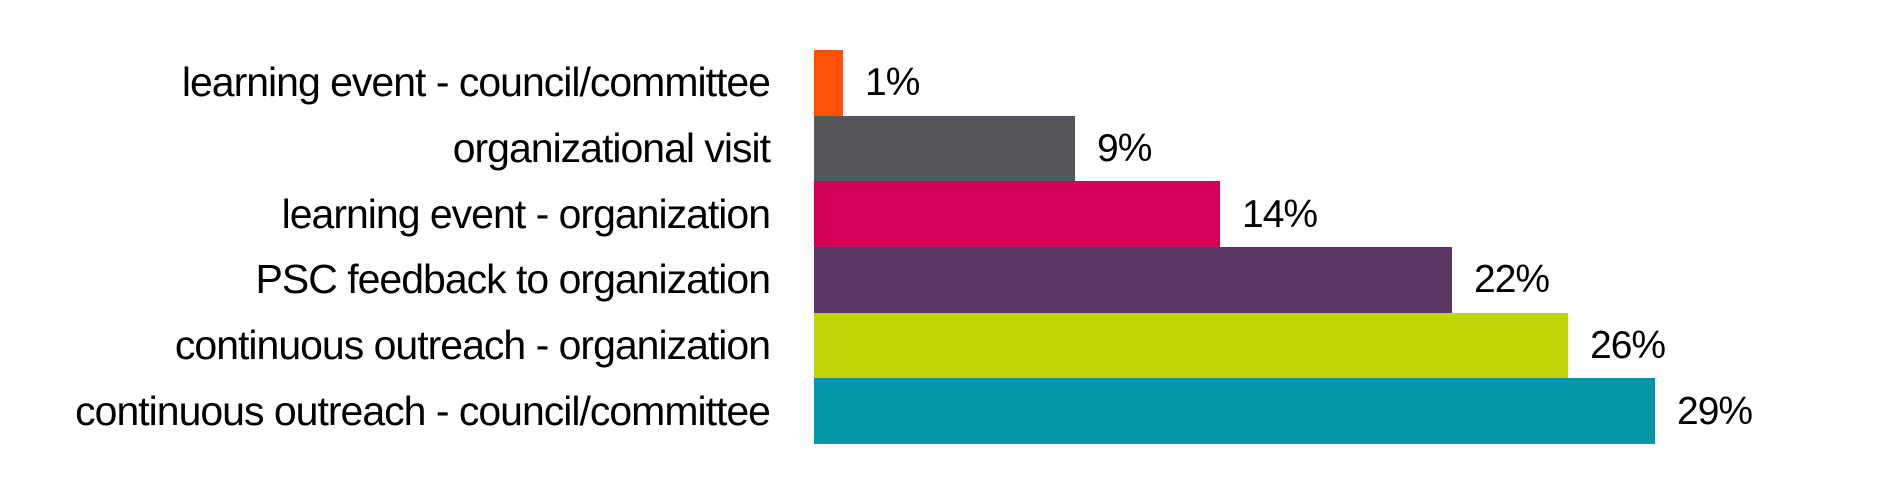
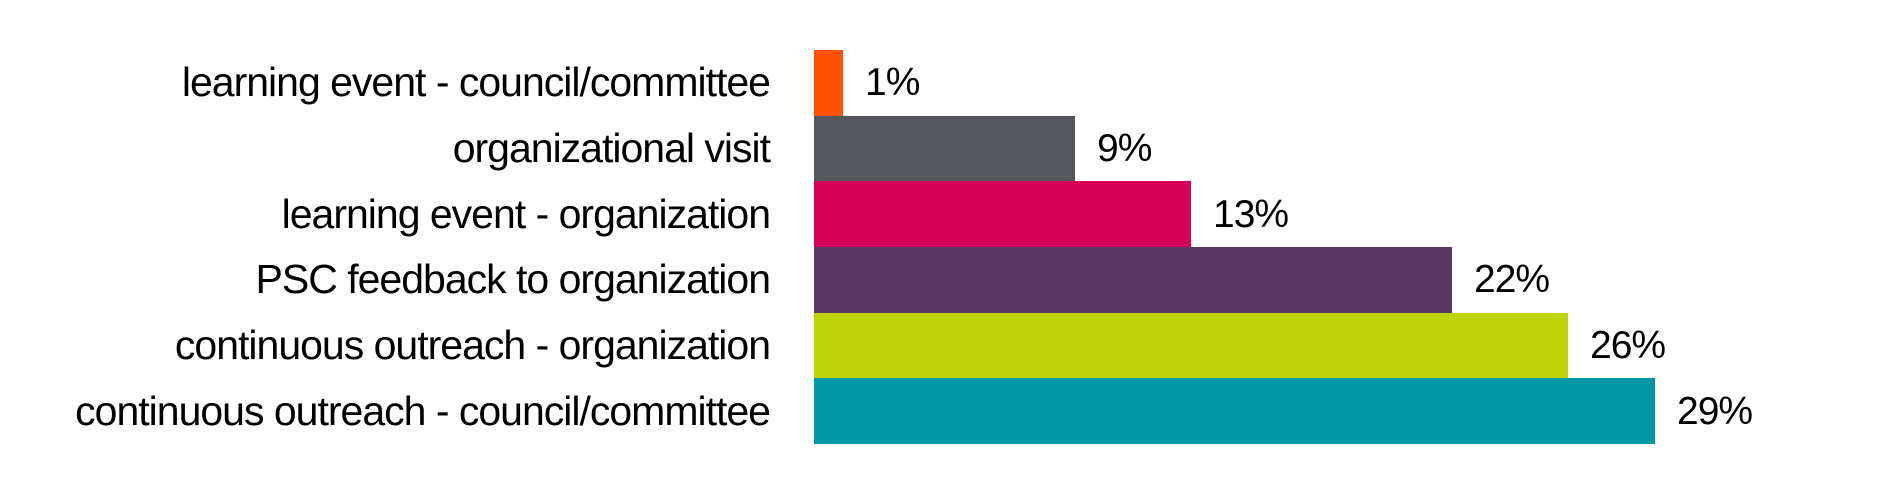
learning event - organization: 14% -> 13%
